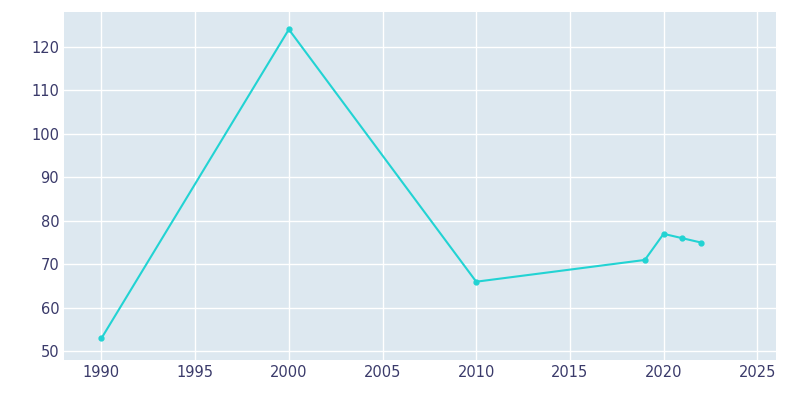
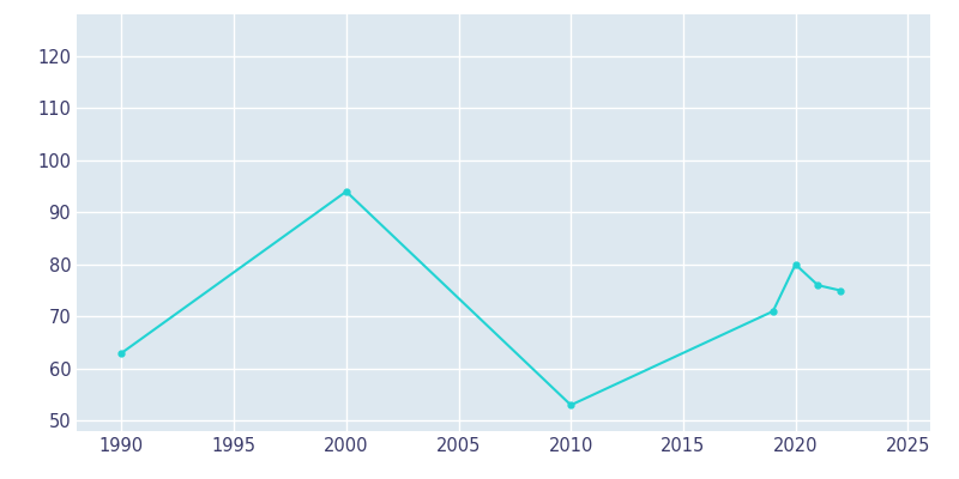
1990: 53 -> 63
2000: 124 -> 94
2010: 66 -> 53
2020: 77 -> 80
